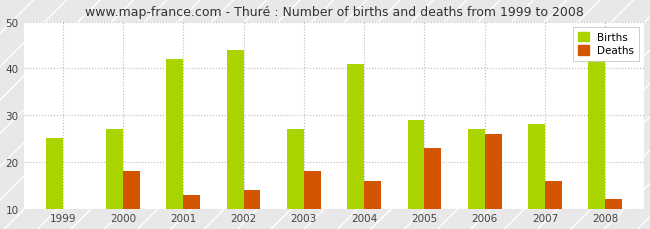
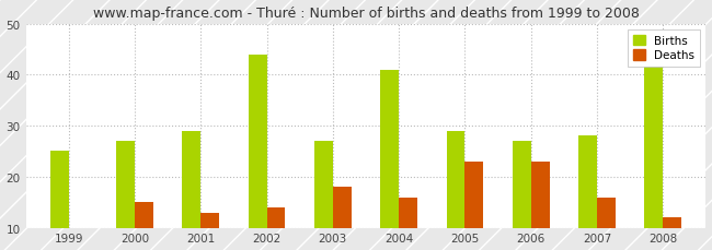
Deaths/2000: 18 -> 15
Births/2001: 42 -> 29
Deaths/2006: 26 -> 23
